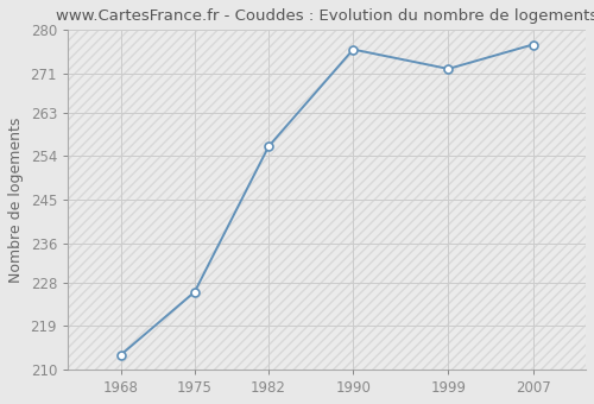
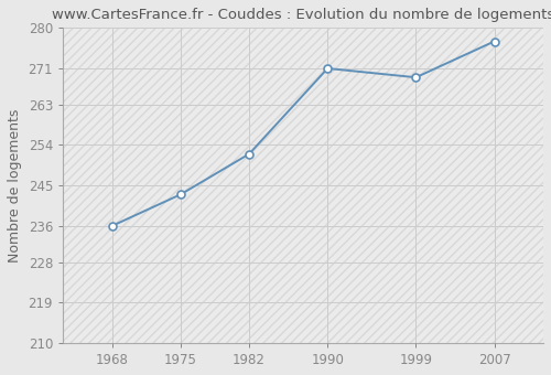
1968: 213 -> 236
1975: 226 -> 243
1982: 256 -> 252
1990: 276 -> 271
1999: 272 -> 269
